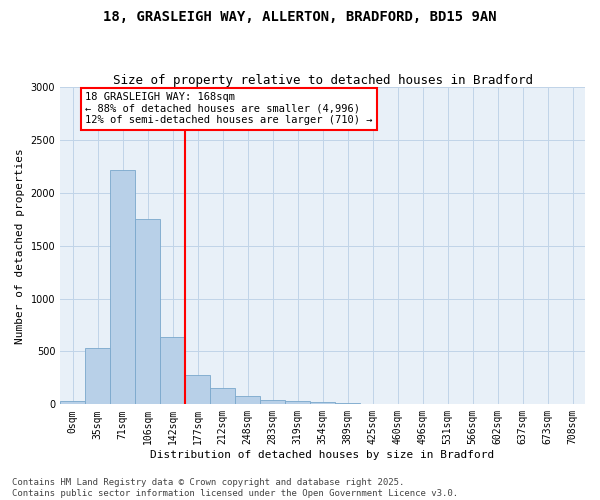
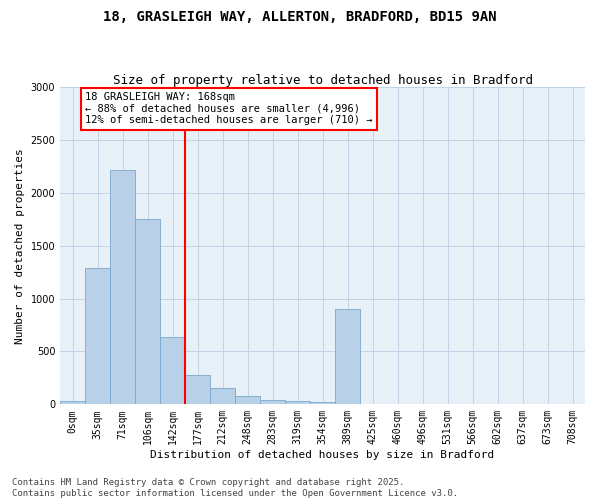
35sqm: 530 -> 1290
389sqm: 10 -> 900
